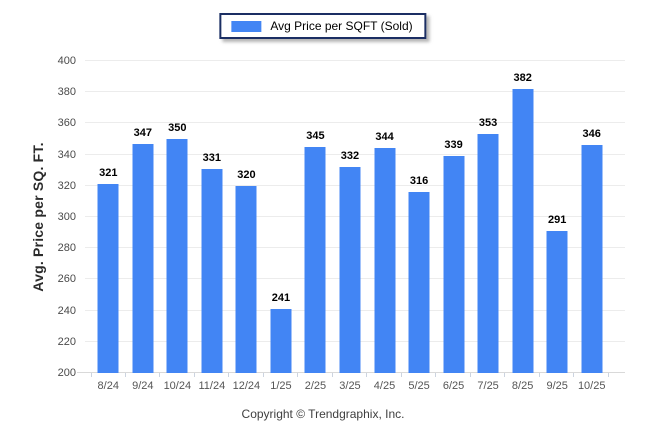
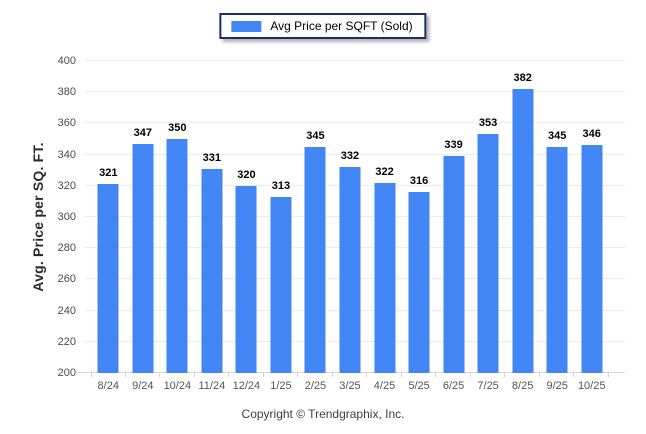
1/25: 241 -> 313
4/25: 344 -> 322
9/25: 291 -> 345
